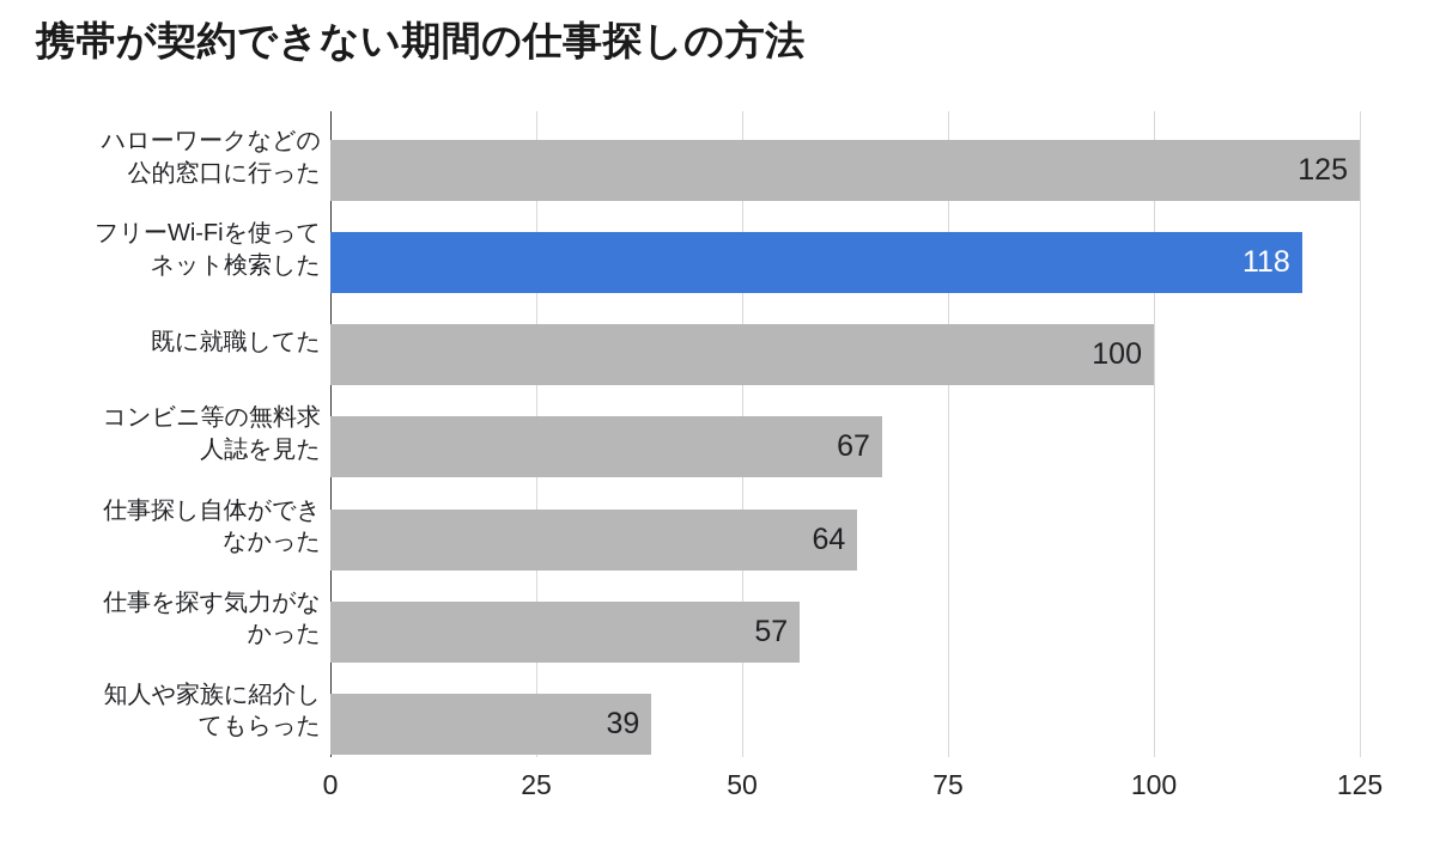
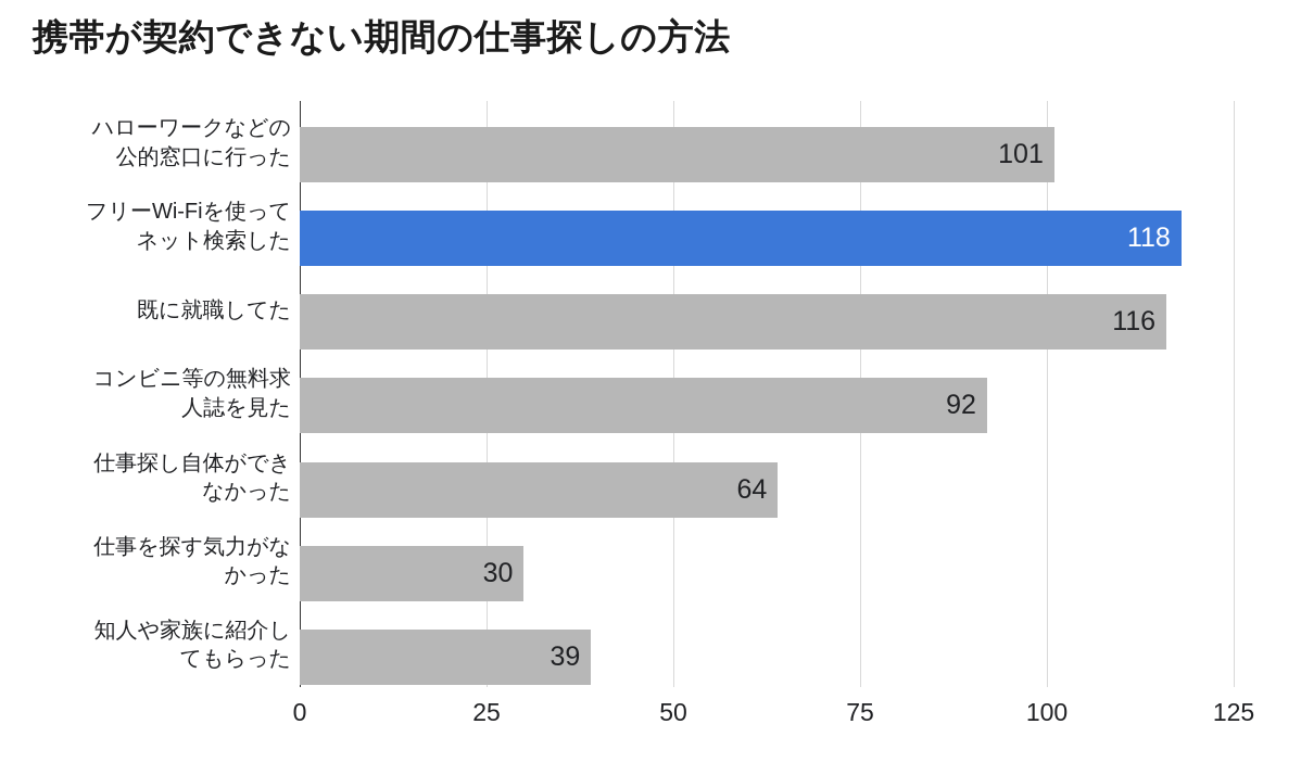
ハローワークなどの 公的窓口に行った: 125 -> 101
既に就職してた: 100 -> 116
コンビニ等の無料求 人誌を見た: 67 -> 92
仕事を探す気力がな かった: 57 -> 30
